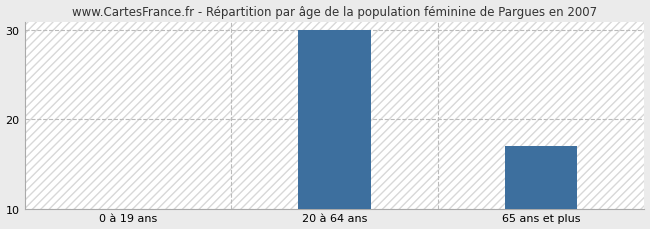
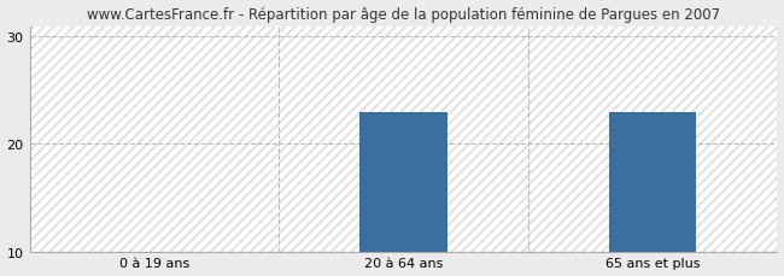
20 à 64 ans: 30.0 -> 23.0
65 ans et plus: 17.0 -> 23.0
